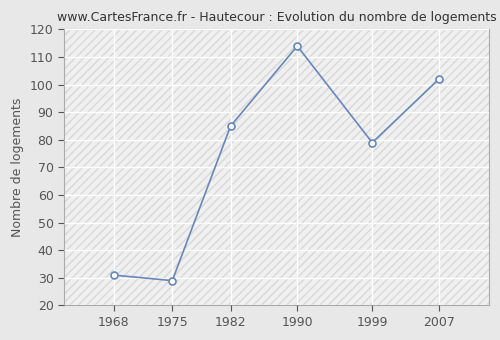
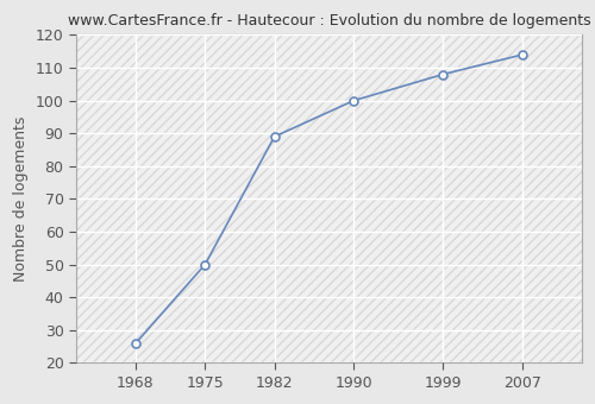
1968: 31 -> 26
1975: 29 -> 50
1982: 85 -> 89
1990: 114 -> 100
1999: 79 -> 108
2007: 102 -> 114
